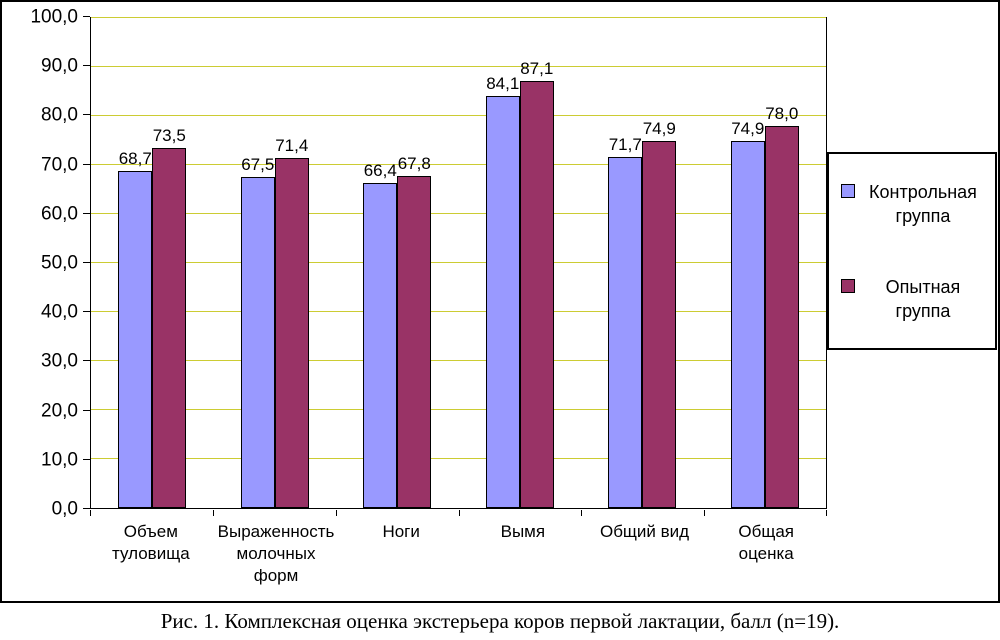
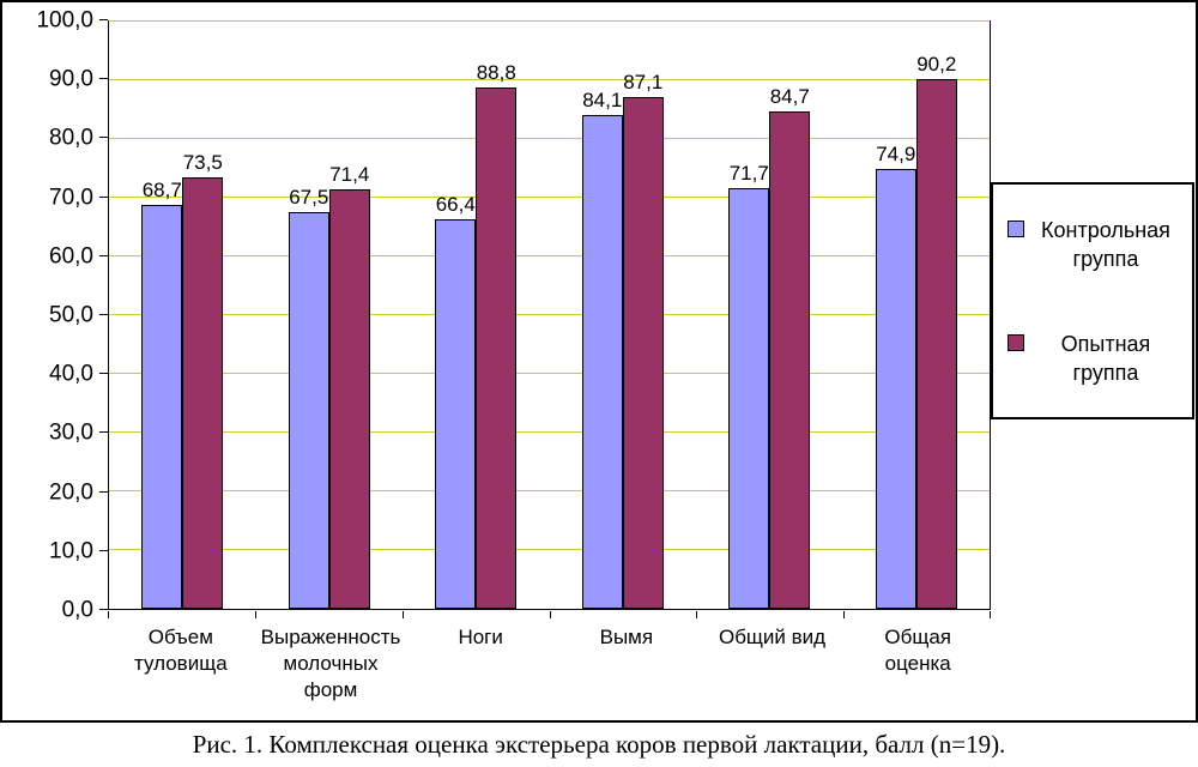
Опытная группа/Ноги: 67,8 -> 88,8
Опытная группа/Общий вид: 74,9 -> 84,7
Опытная группа/Общая оценка: 78,0 -> 90,2
